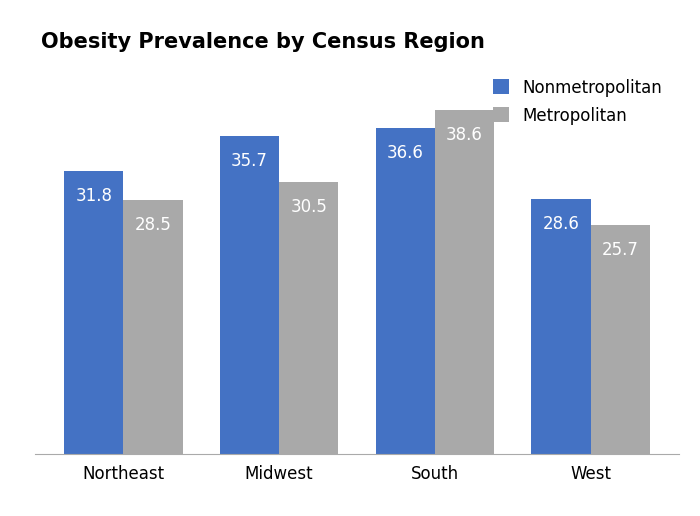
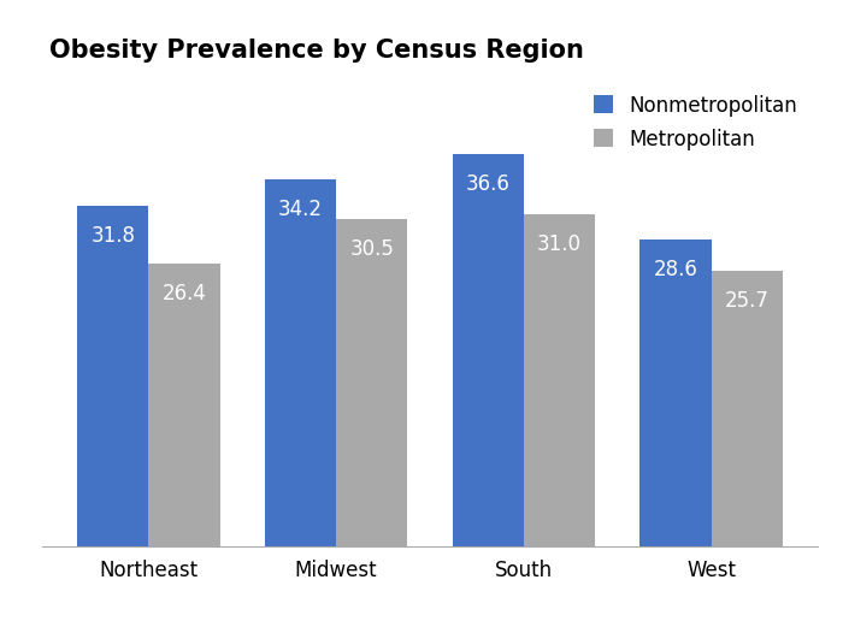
Metropolitan/Northeast: 28.5 -> 26.4
Nonmetropolitan/Midwest: 35.7 -> 34.2
Metropolitan/South: 38.6 -> 31.0
